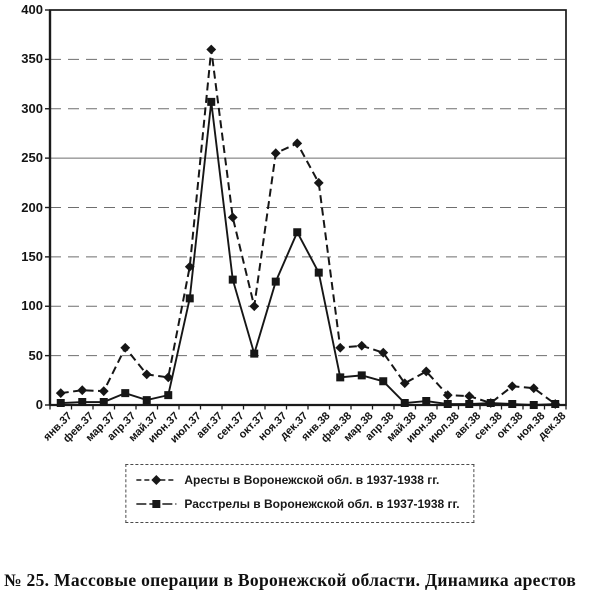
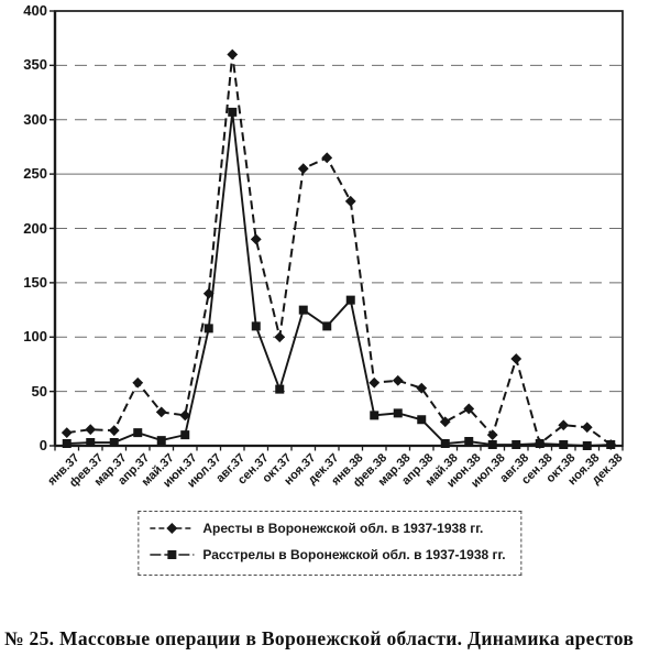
Расстрелы в Воронежской обл. в 1937-1938 гг./сен.37: 130 -> 110
Расстрелы в Воронежской обл. в 1937-1938 гг./дек.37: 180 -> 110
Аресты в Воронежской обл. в 1937-1938 гг./авг.38: 10 -> 80
